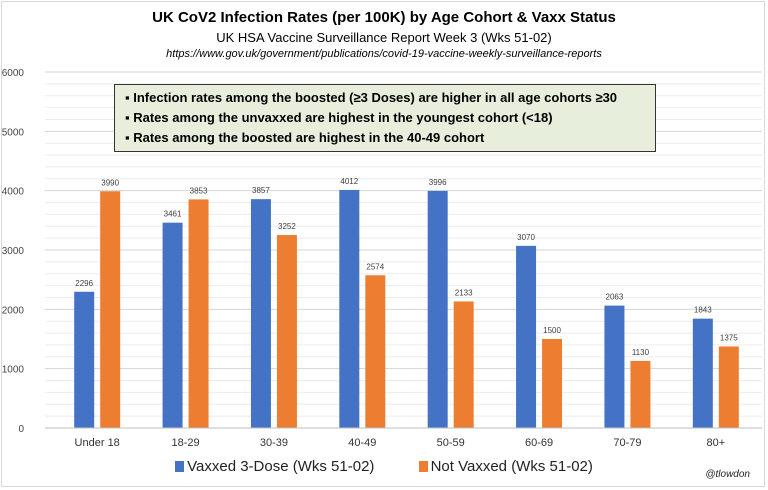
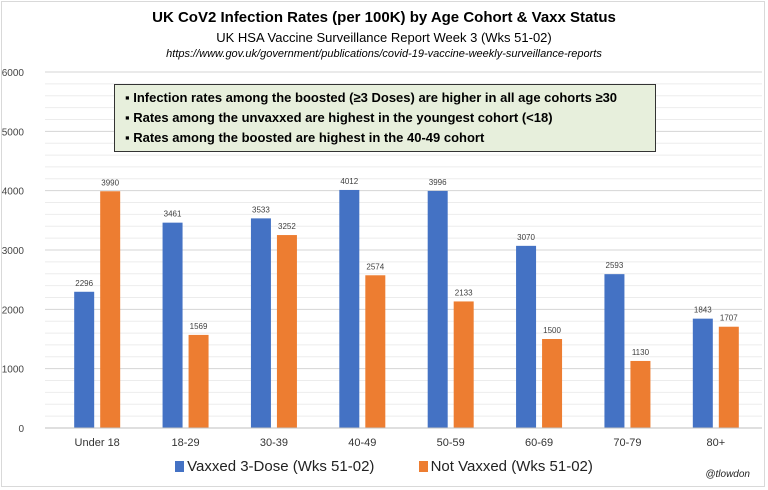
Not Vaxxed (Wks 51-02)/18-29: 3853 -> 1569
Vaxxed 3-Dose (Wks 51-02)/30-39: 3857 -> 3533
Vaxxed 3-Dose (Wks 51-02)/70-79: 2063 -> 2593
Not Vaxxed (Wks 51-02)/80+: 1375 -> 1707
